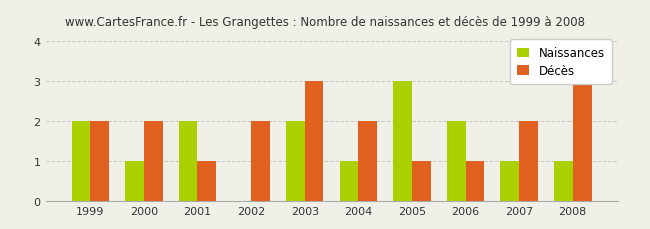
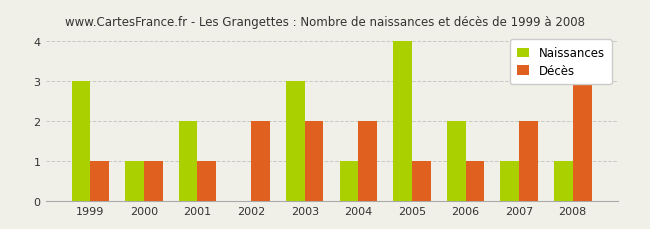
Naissances/1999: 2 -> 3
Décès/1999: 2 -> 1
Décès/2000: 2 -> 1
Naissances/2003: 2 -> 3
Décès/2003: 3 -> 2
Naissances/2005: 3 -> 4
